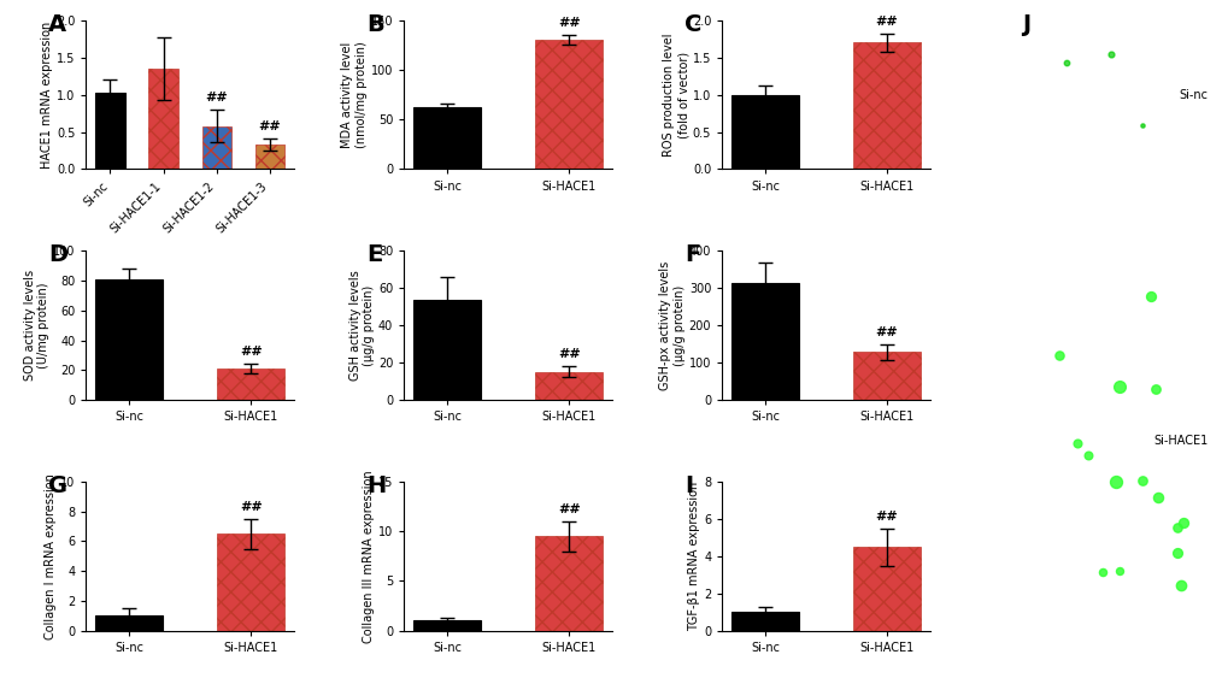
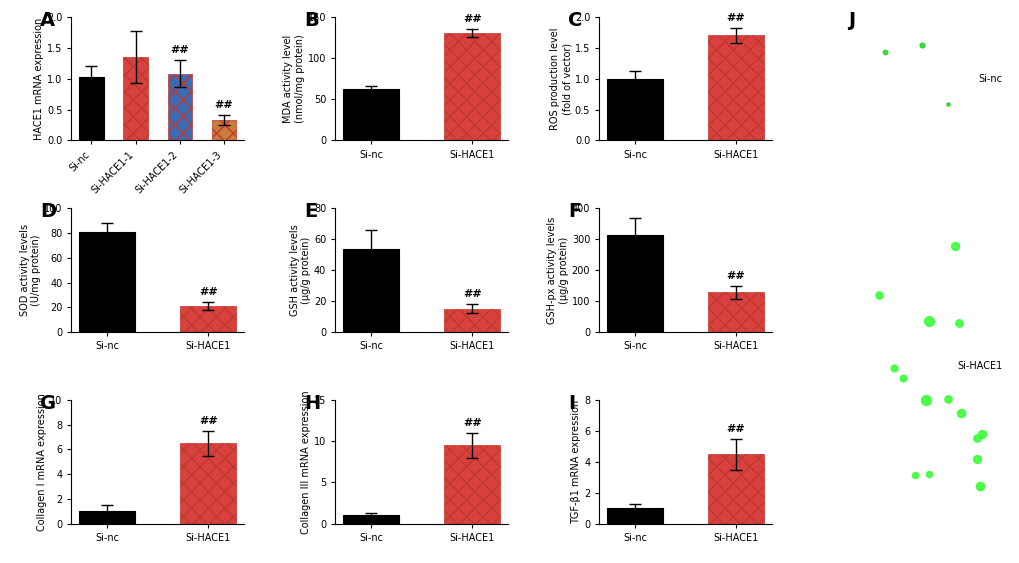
Si-HACE1-2: 0.58 -> 1.08
